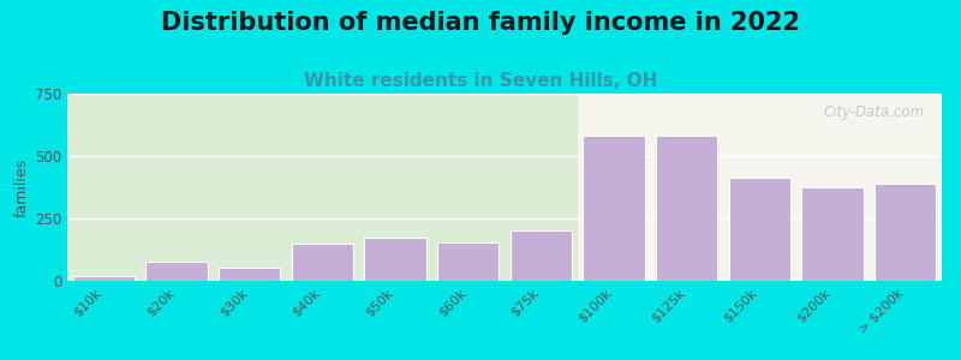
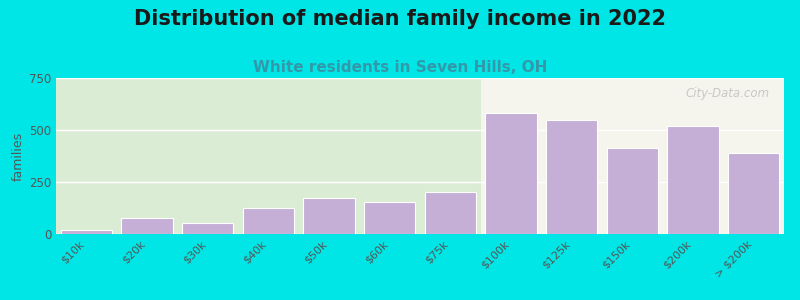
$40k: 150 -> 125
$125k: 580 -> 550
$200k: 375 -> 520
